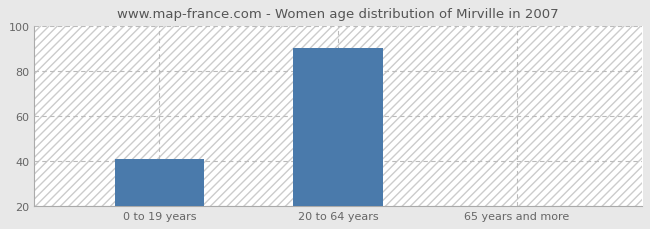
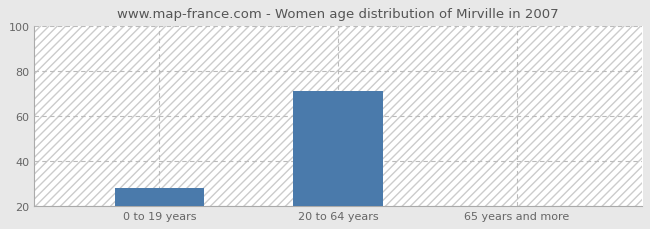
0 to 19 years: 41 -> 28
20 to 64 years: 90 -> 71
